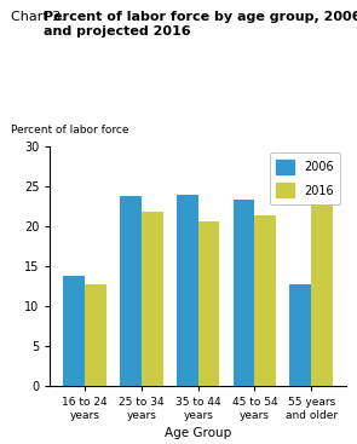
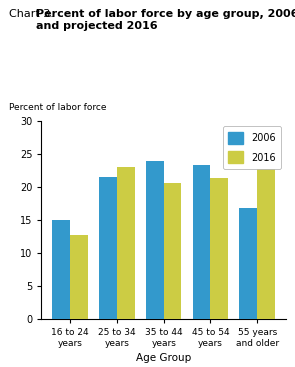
2006/16 to 24 years: 13.8 -> 15.0
2006/25 to 34 years: 23.8 -> 21.5
2016/25 to 34 years: 21.8 -> 23.0
2006/55 years and older: 12.8 -> 16.9
